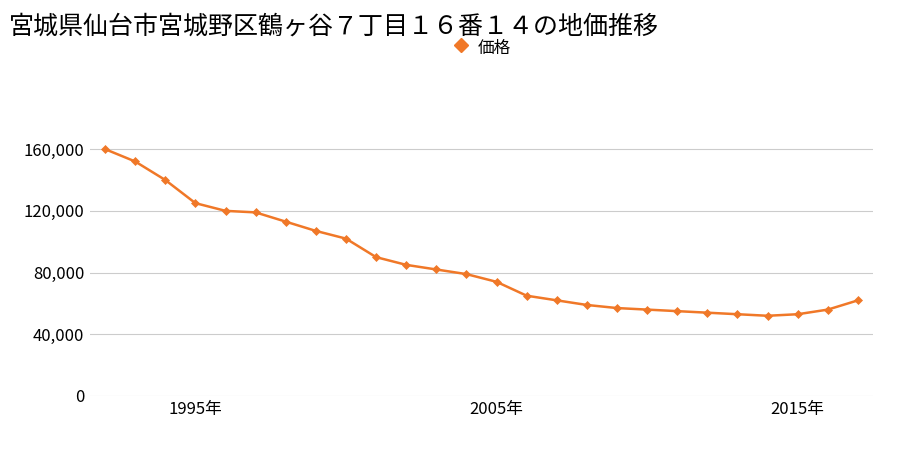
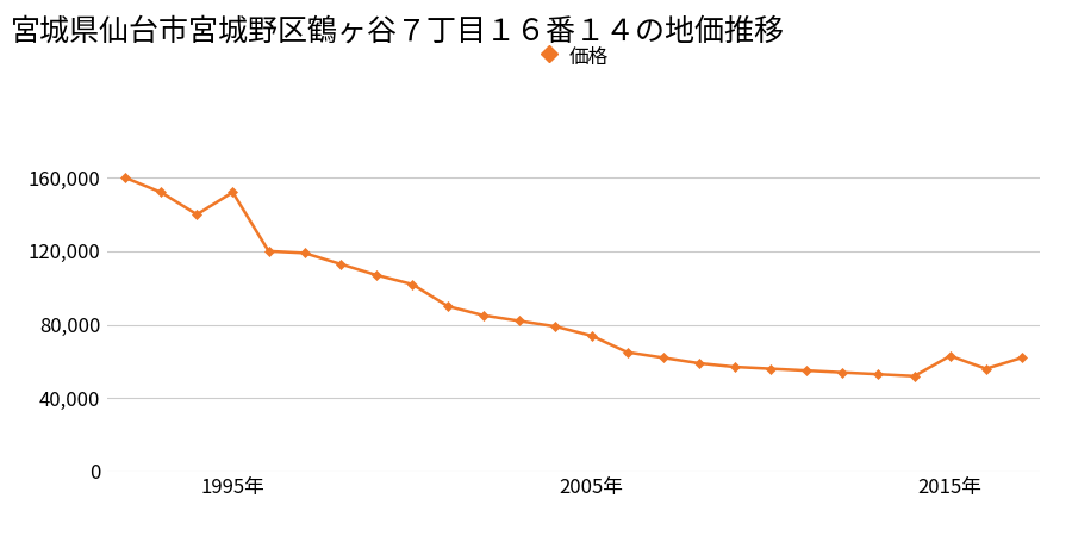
1995年: 125,000 -> 152,000
2015年: 53,000 -> 63,000
